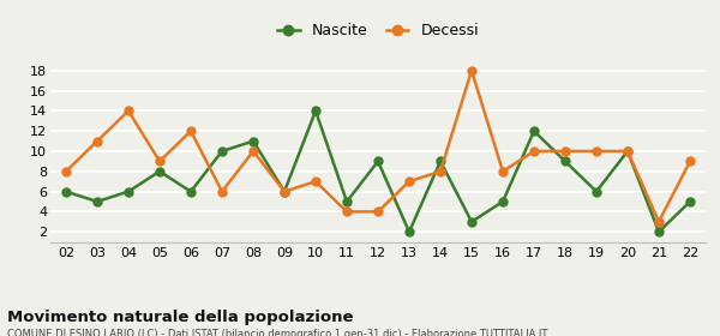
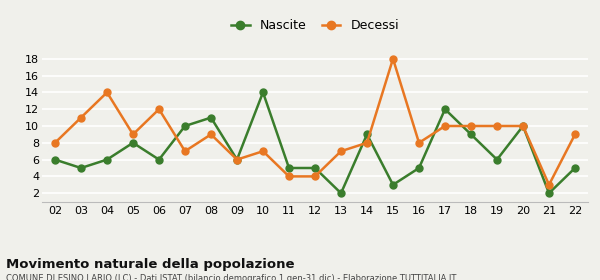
Decessi/07: 6 -> 7
Decessi/08: 10 -> 9
Nascite/12: 9 -> 5
